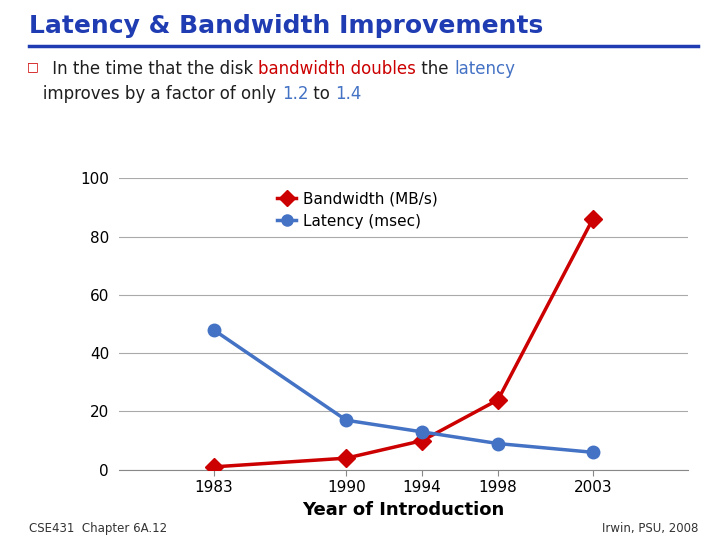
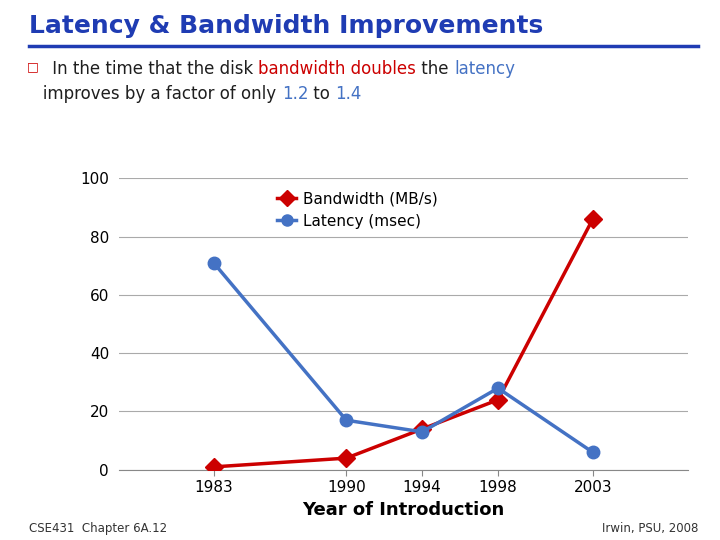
Latency (msec)/1983: 48 -> 71
Bandwidth (MB/s)/1994: 10 -> 14
Latency (msec)/1998: 9 -> 28
